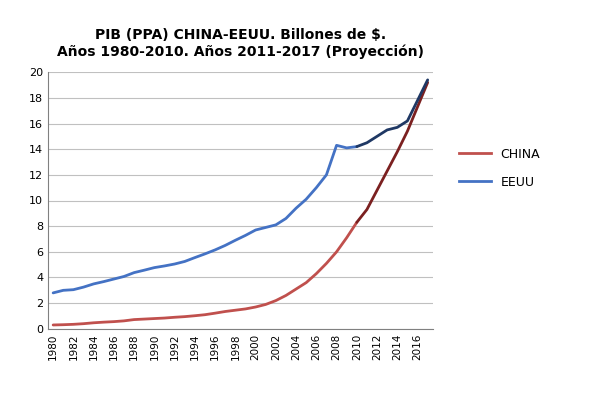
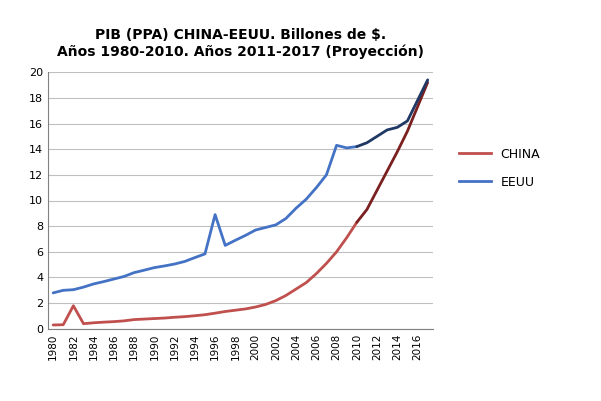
CHINA/1982: 0.3 -> 1.8
EEUU/1996: 6.2 -> 8.9
